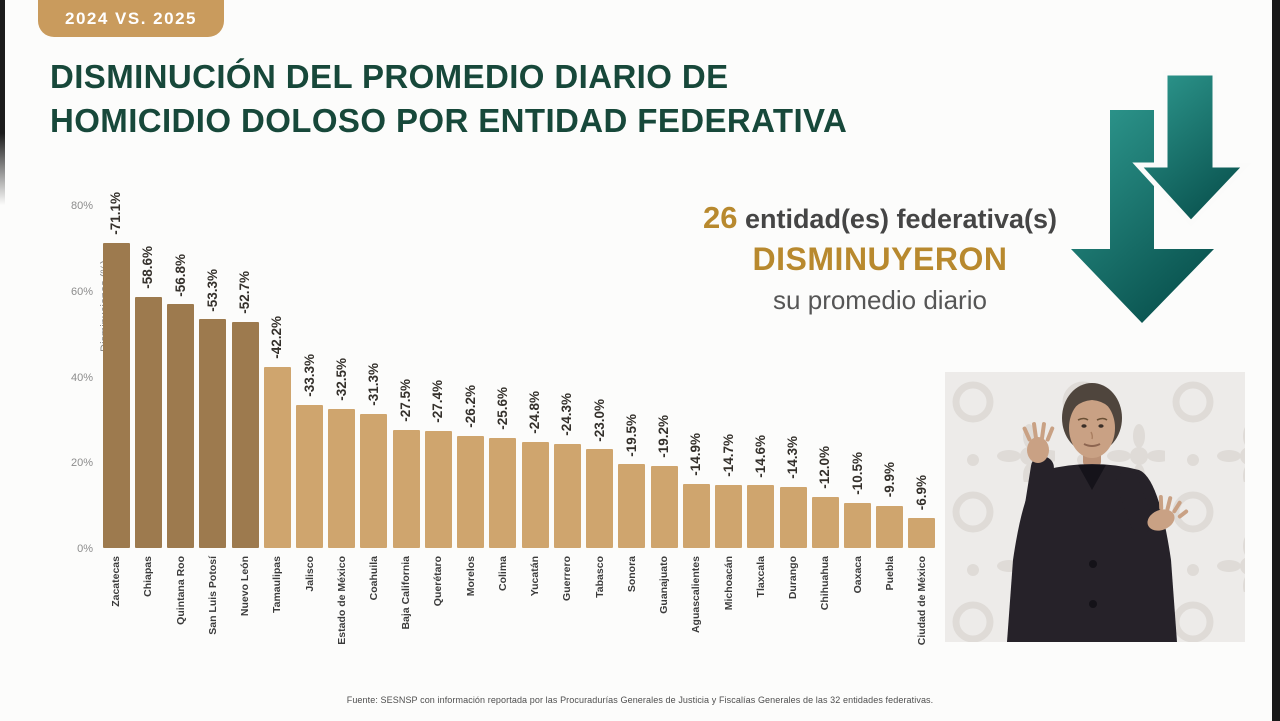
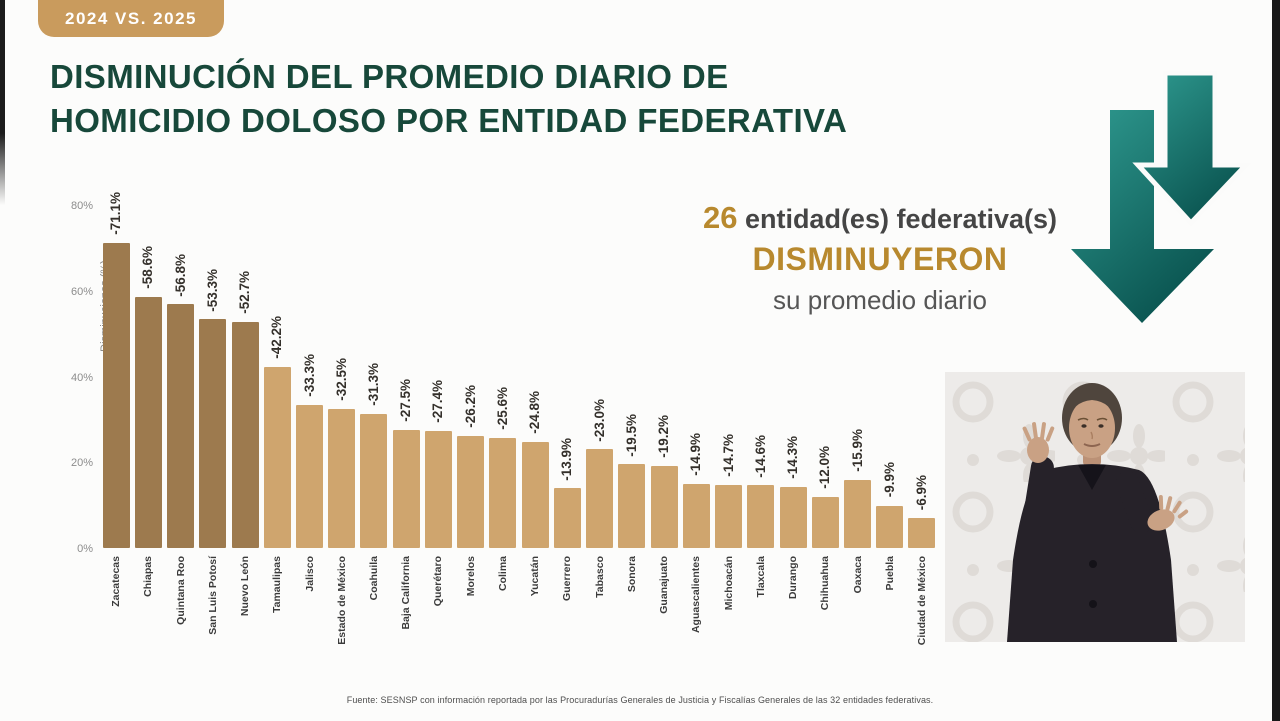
Guerrero: -24.3% -> -13.9%
Oaxaca: -10.5% -> -15.9%
